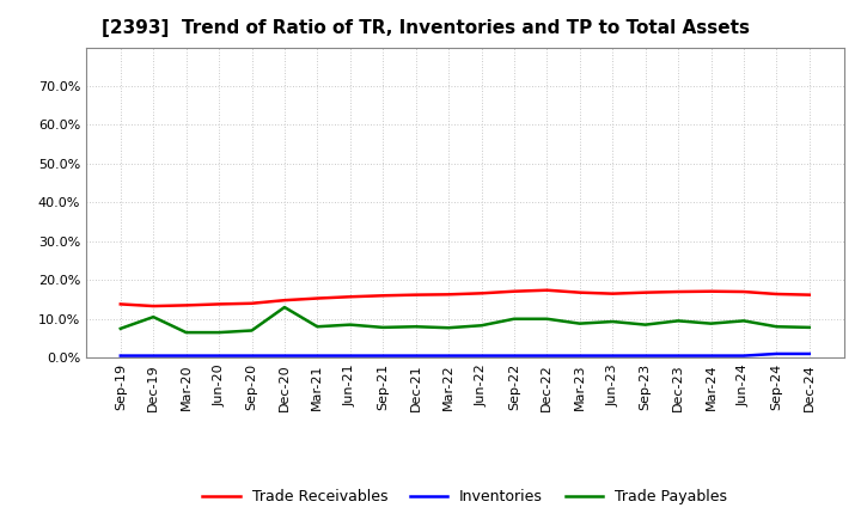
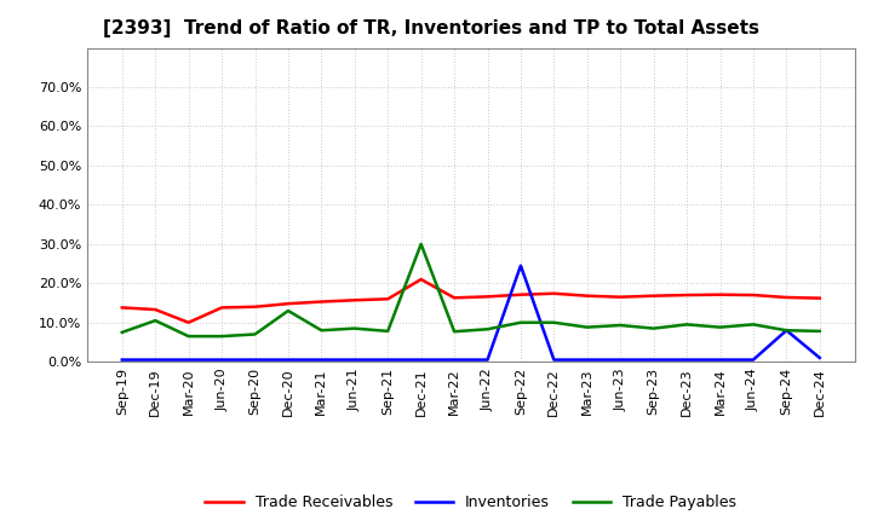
Trade Receivables/Mar-20: 13.5% -> 10.0%
Trade Receivables/Dec-21: 16.2% -> 21.0%
Trade Payables/Dec-21: 8.0% -> 30.0%
Inventories/Sep-22: 0.5% -> 24.5%
Inventories/Sep-24: 1.0% -> 8.0%
